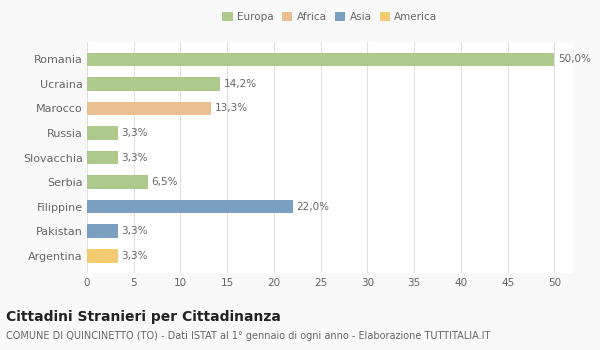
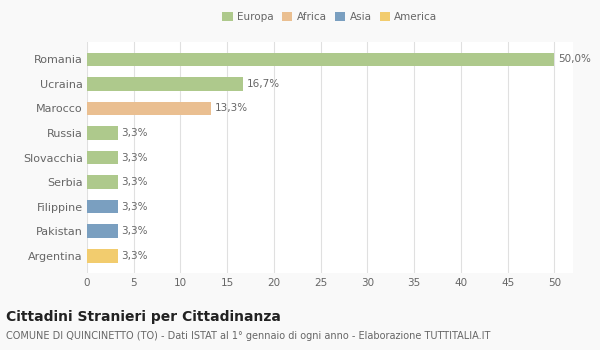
Ucraina: 14,2% -> 16,7%
Serbia: 6,5% -> 3,3%
Filippine: 22,0% -> 3,3%
